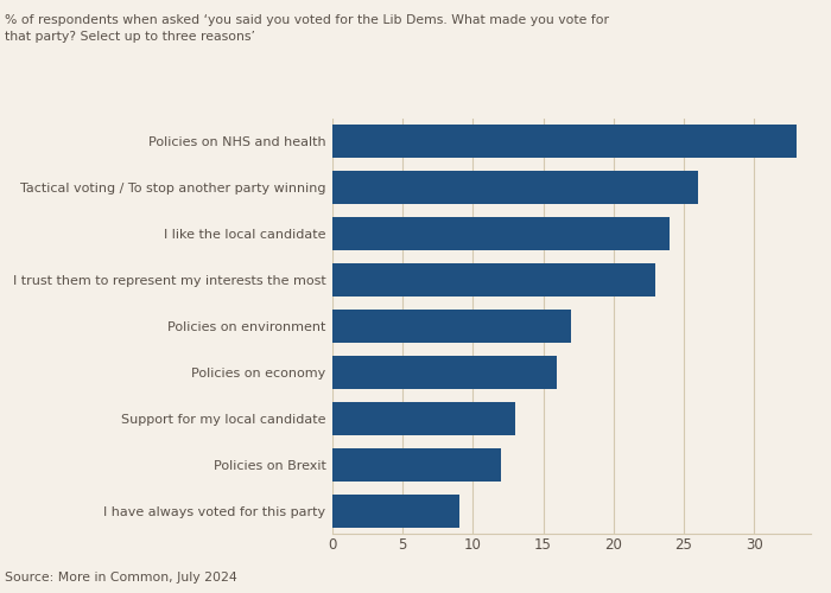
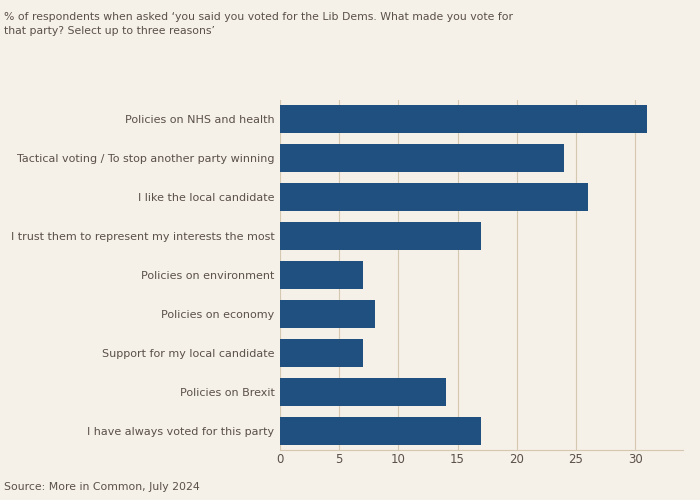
Policies on NHS and health: 33 -> 31
Tactical voting / To stop another party winning: 26 -> 24
I like the local candidate: 24 -> 26
I trust them to represent my interests the most: 23 -> 17
Policies on environment: 17 -> 7
Policies on economy: 16 -> 8
Support for my local candidate: 13 -> 7
Policies on Brexit: 12 -> 14
I have always voted for this party: 9 -> 17
